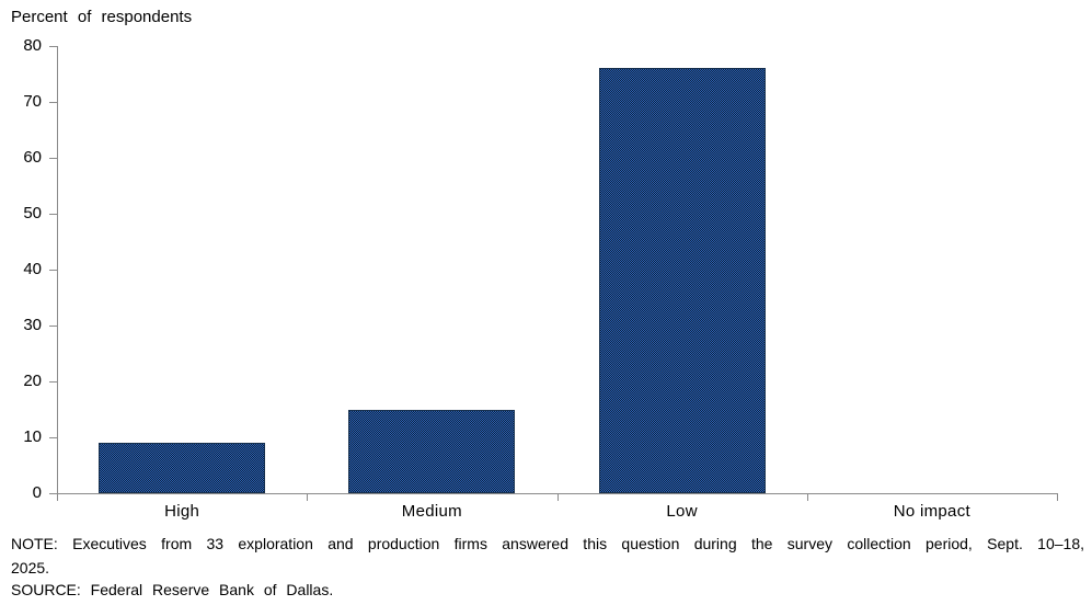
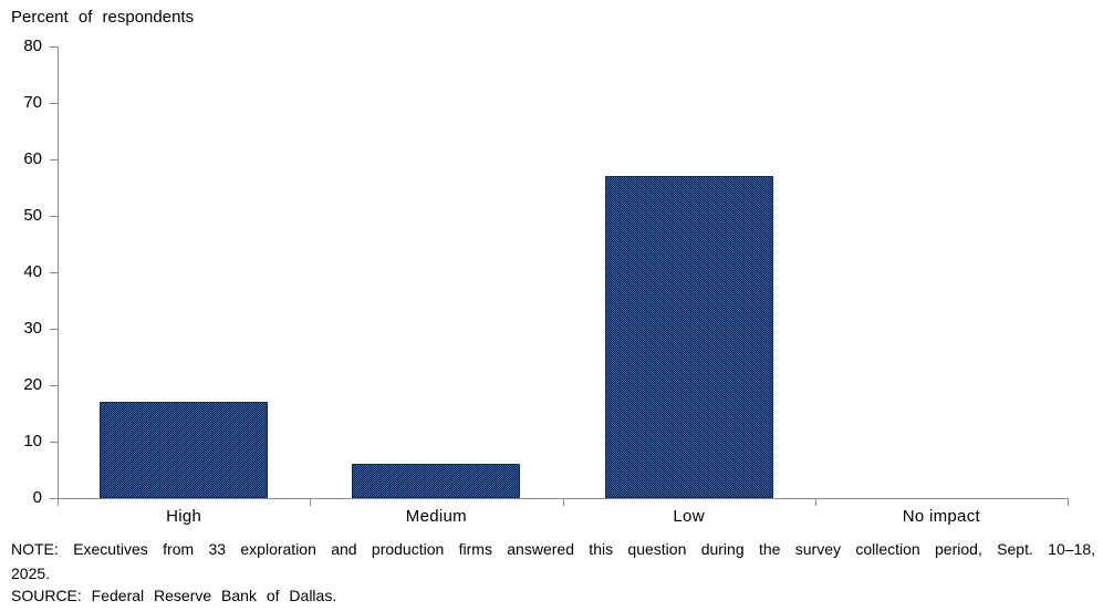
High: 9 -> 17
Medium: 15 -> 6
Low: 76 -> 57
